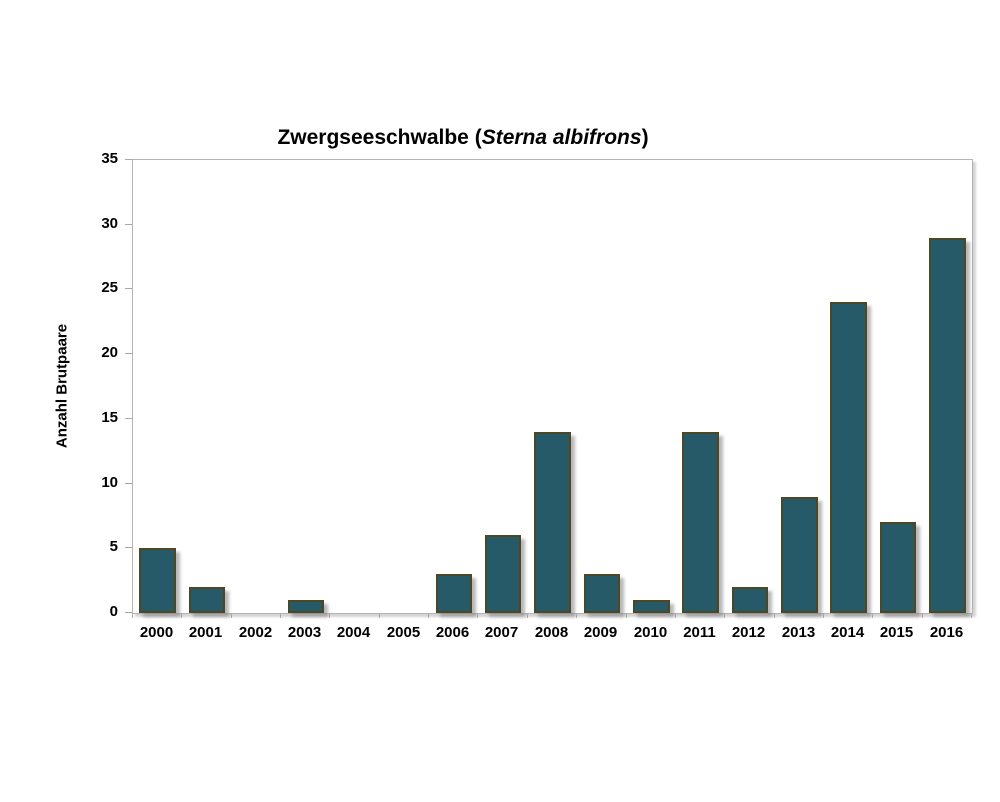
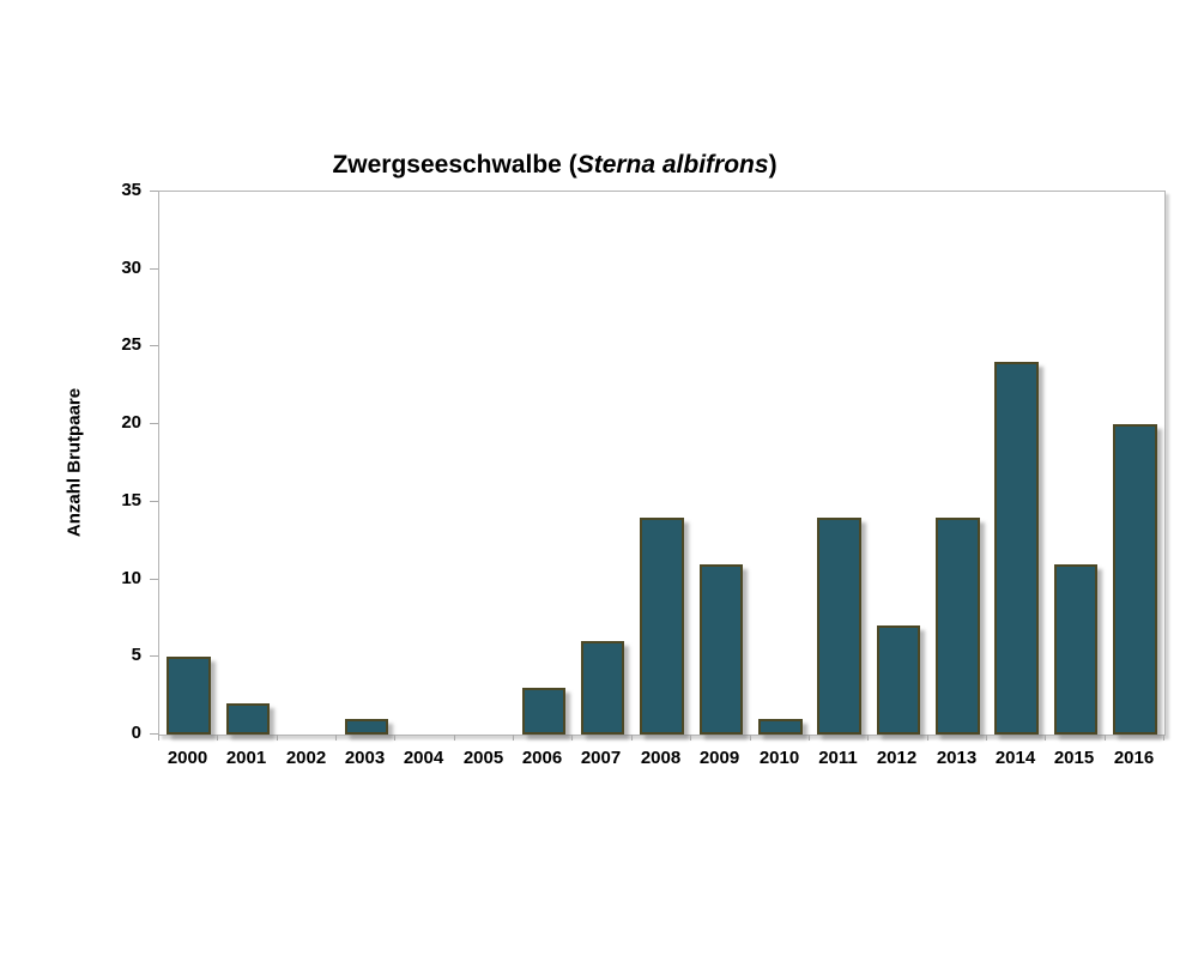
2009: 3 -> 11
2012: 2 -> 7
2013: 9 -> 14
2015: 7 -> 11
2016: 29 -> 20
